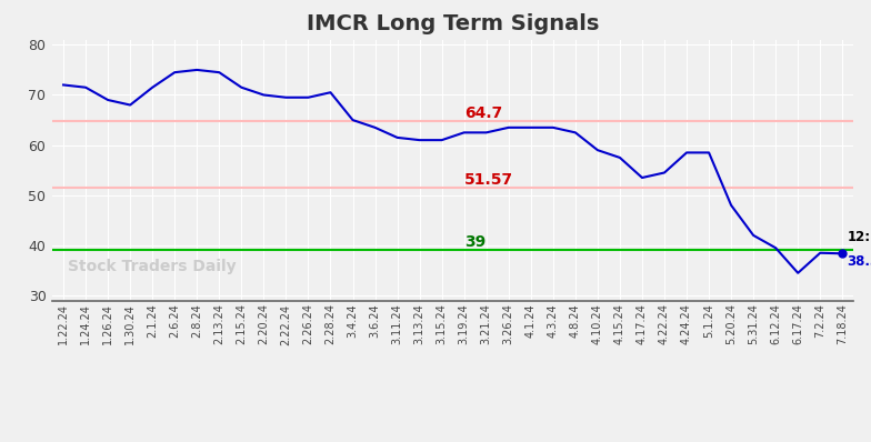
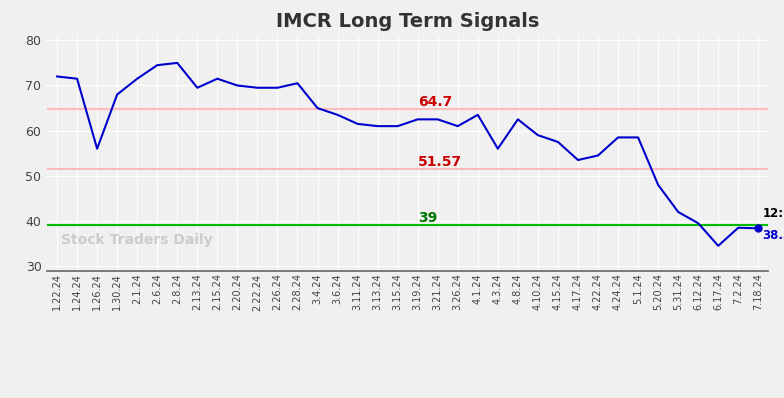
1.26.24: 69.0 -> 56.0
2.13.24: 74.5 -> 69.5
3.26.24: 63.5 -> 61.0
4.3.24: 63.5 -> 56.0
